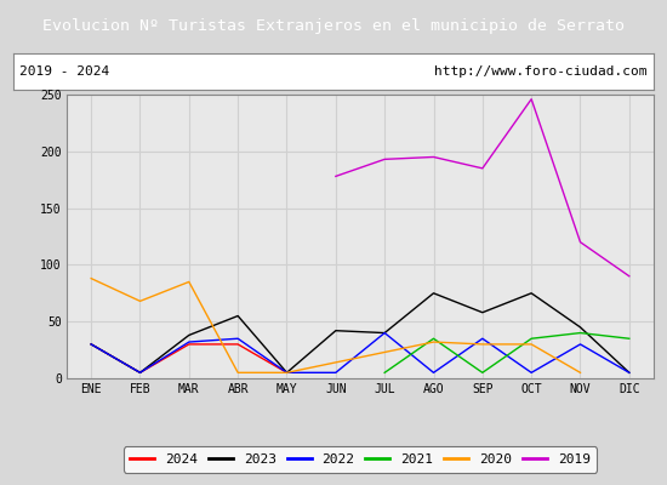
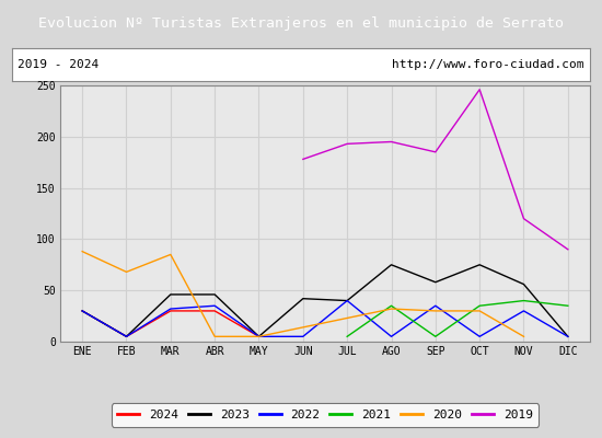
2023/MAR: 38 -> 46
2023/ABR: 55 -> 46
2023/NOV: 45 -> 56
